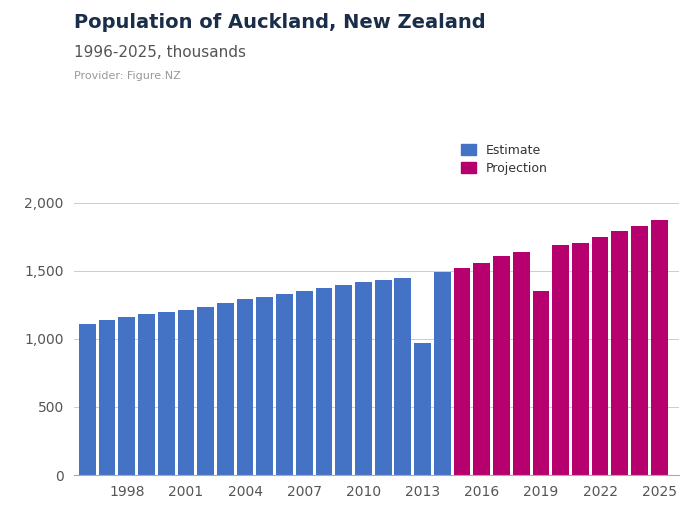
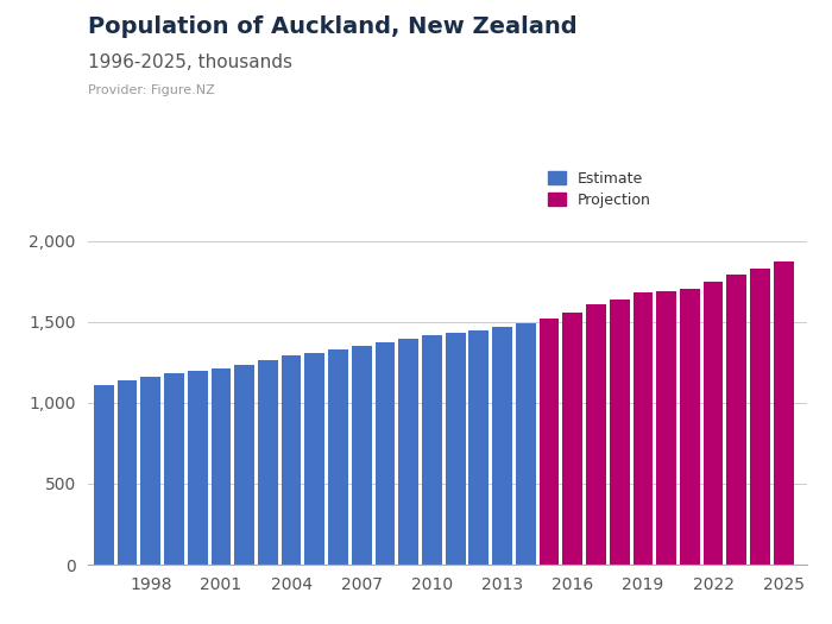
Estimate/2013: 970 -> 1,470
Projection/2019: 1,350 -> 1,680
